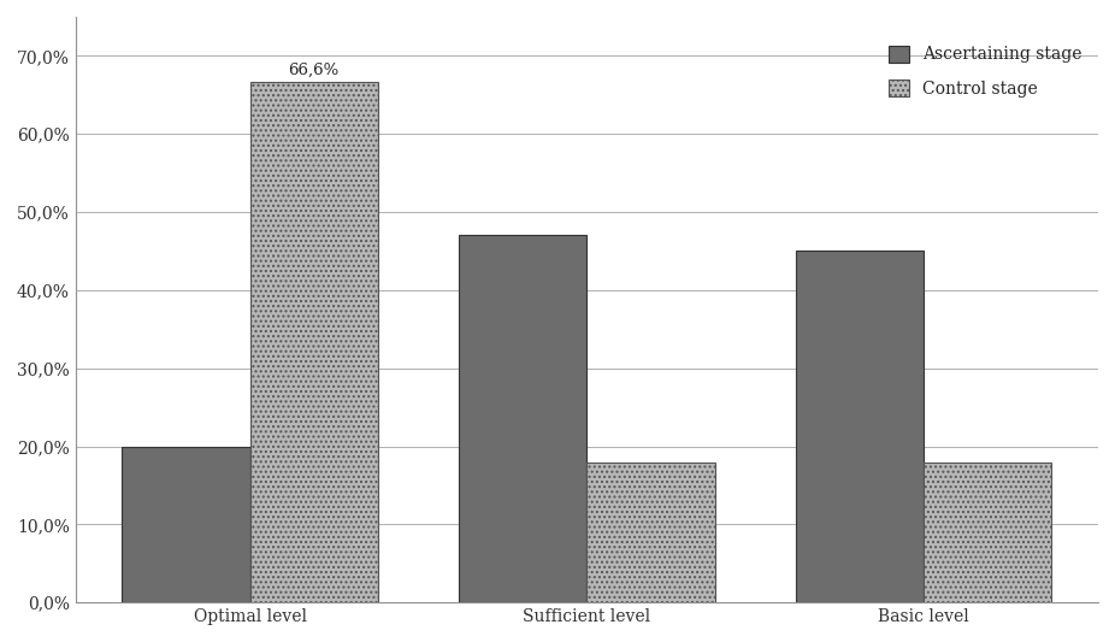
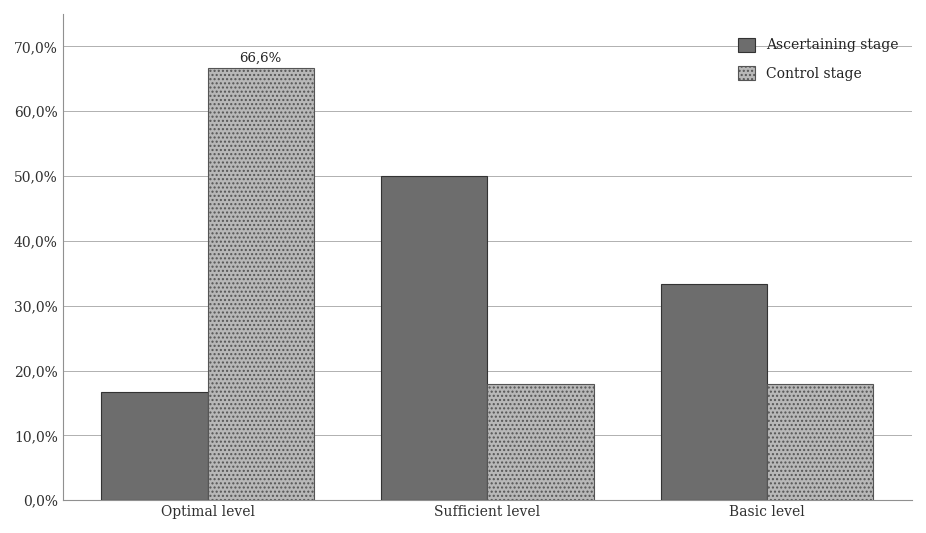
Ascertaining stage/Optimal level: 20,0% -> 16,7%
Ascertaining stage/Sufficient level: 47,0% -> 50,0%
Ascertaining stage/Basic level: 45,0% -> 33,3%
